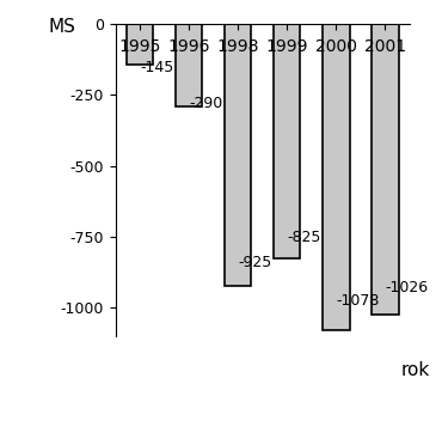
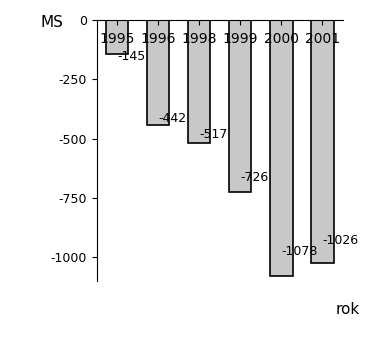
1996: -290 -> -442
1998: -925 -> -517
1999: -825 -> -726
